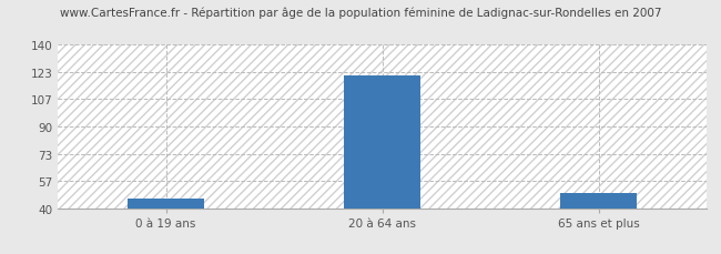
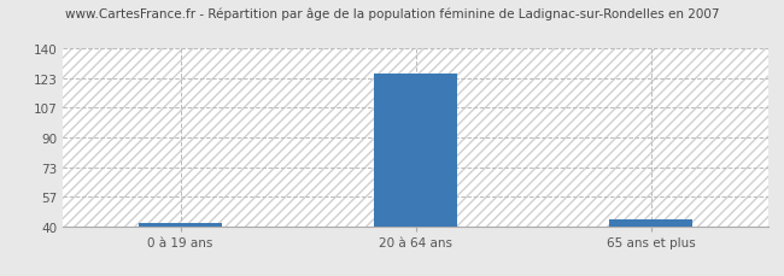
0 à 19 ans: 46 -> 42
20 à 64 ans: 121 -> 126
65 ans et plus: 49 -> 44
